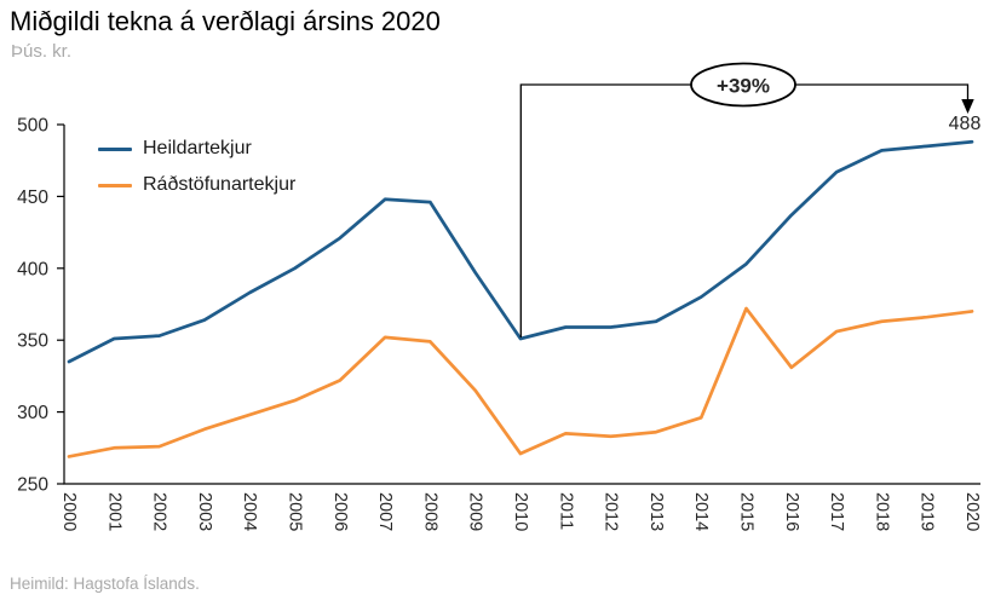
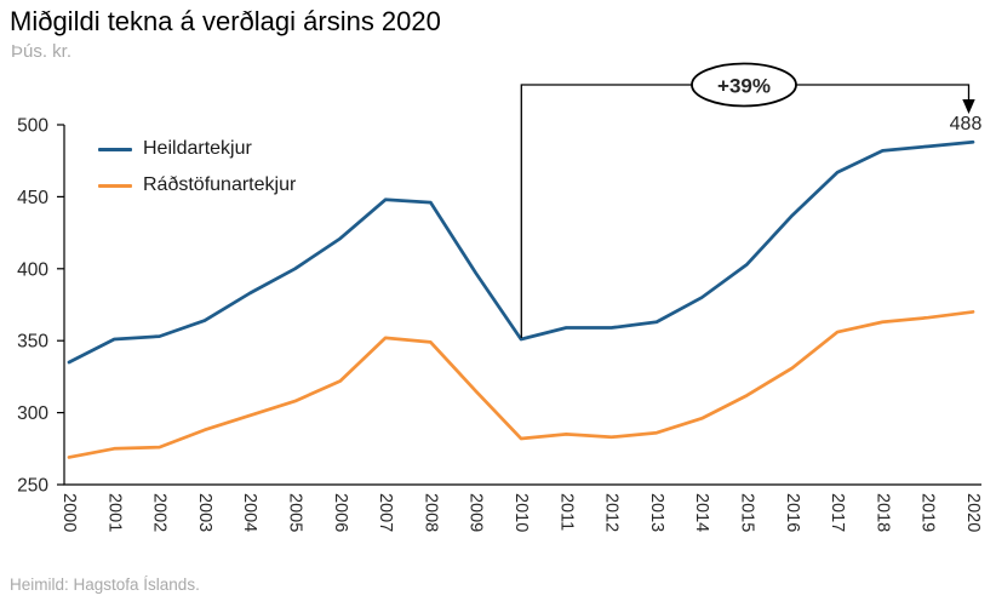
Ráðstöfunartekjur/2010: 271 -> 282
Ráðstöfunartekjur/2015: 372 -> 312
